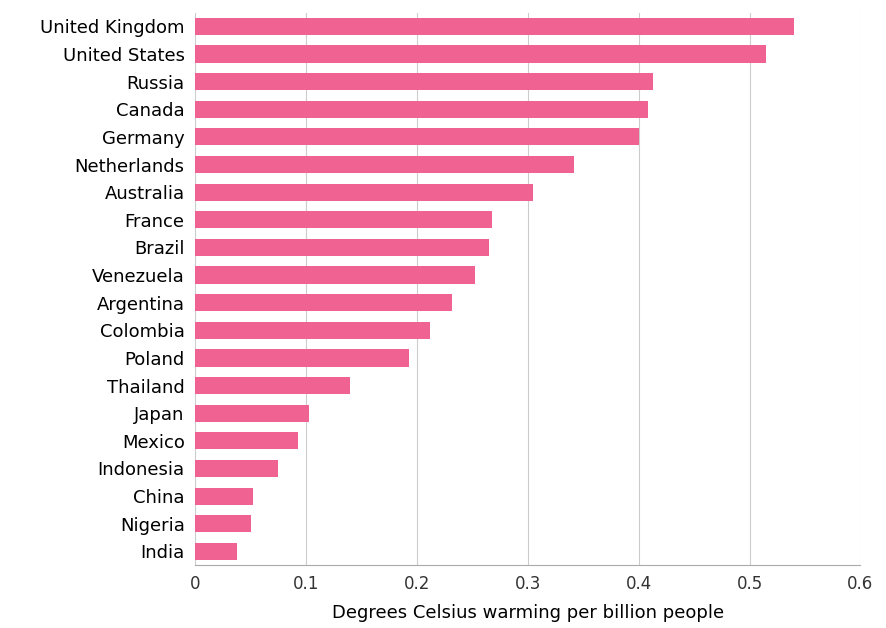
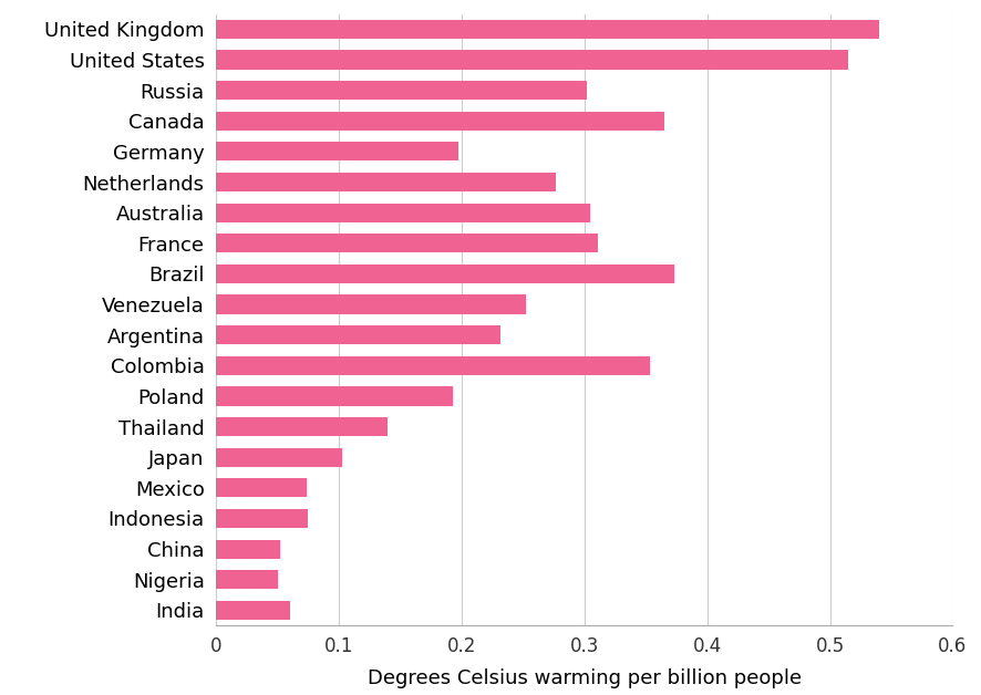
Russia: 0.413 -> 0.302
Canada: 0.408 -> 0.365
Germany: 0.400 -> 0.197
Netherlands: 0.342 -> 0.277
France: 0.268 -> 0.311
Brazil: 0.265 -> 0.373
Colombia: 0.212 -> 0.353
Mexico: 0.093 -> 0.074
India: 0.038 -> 0.060
